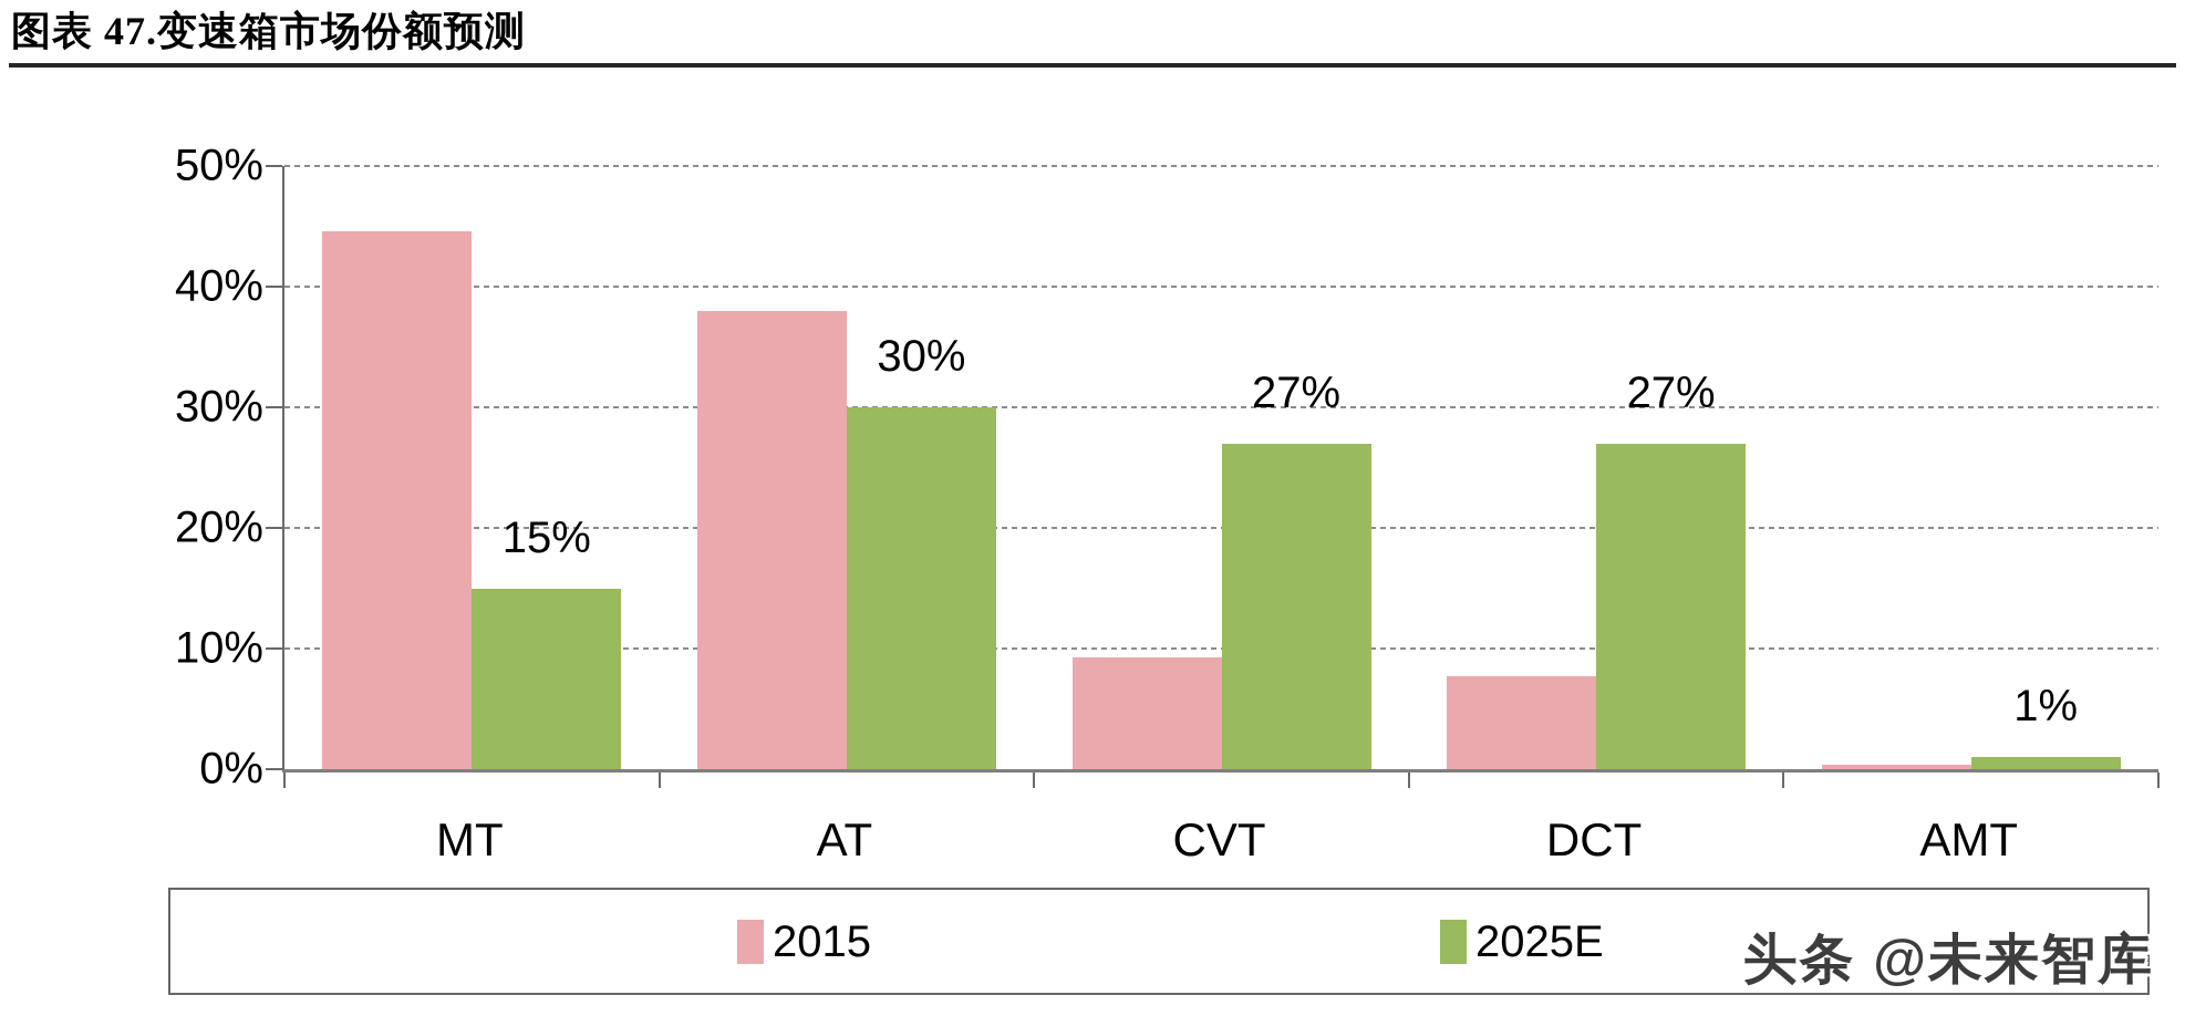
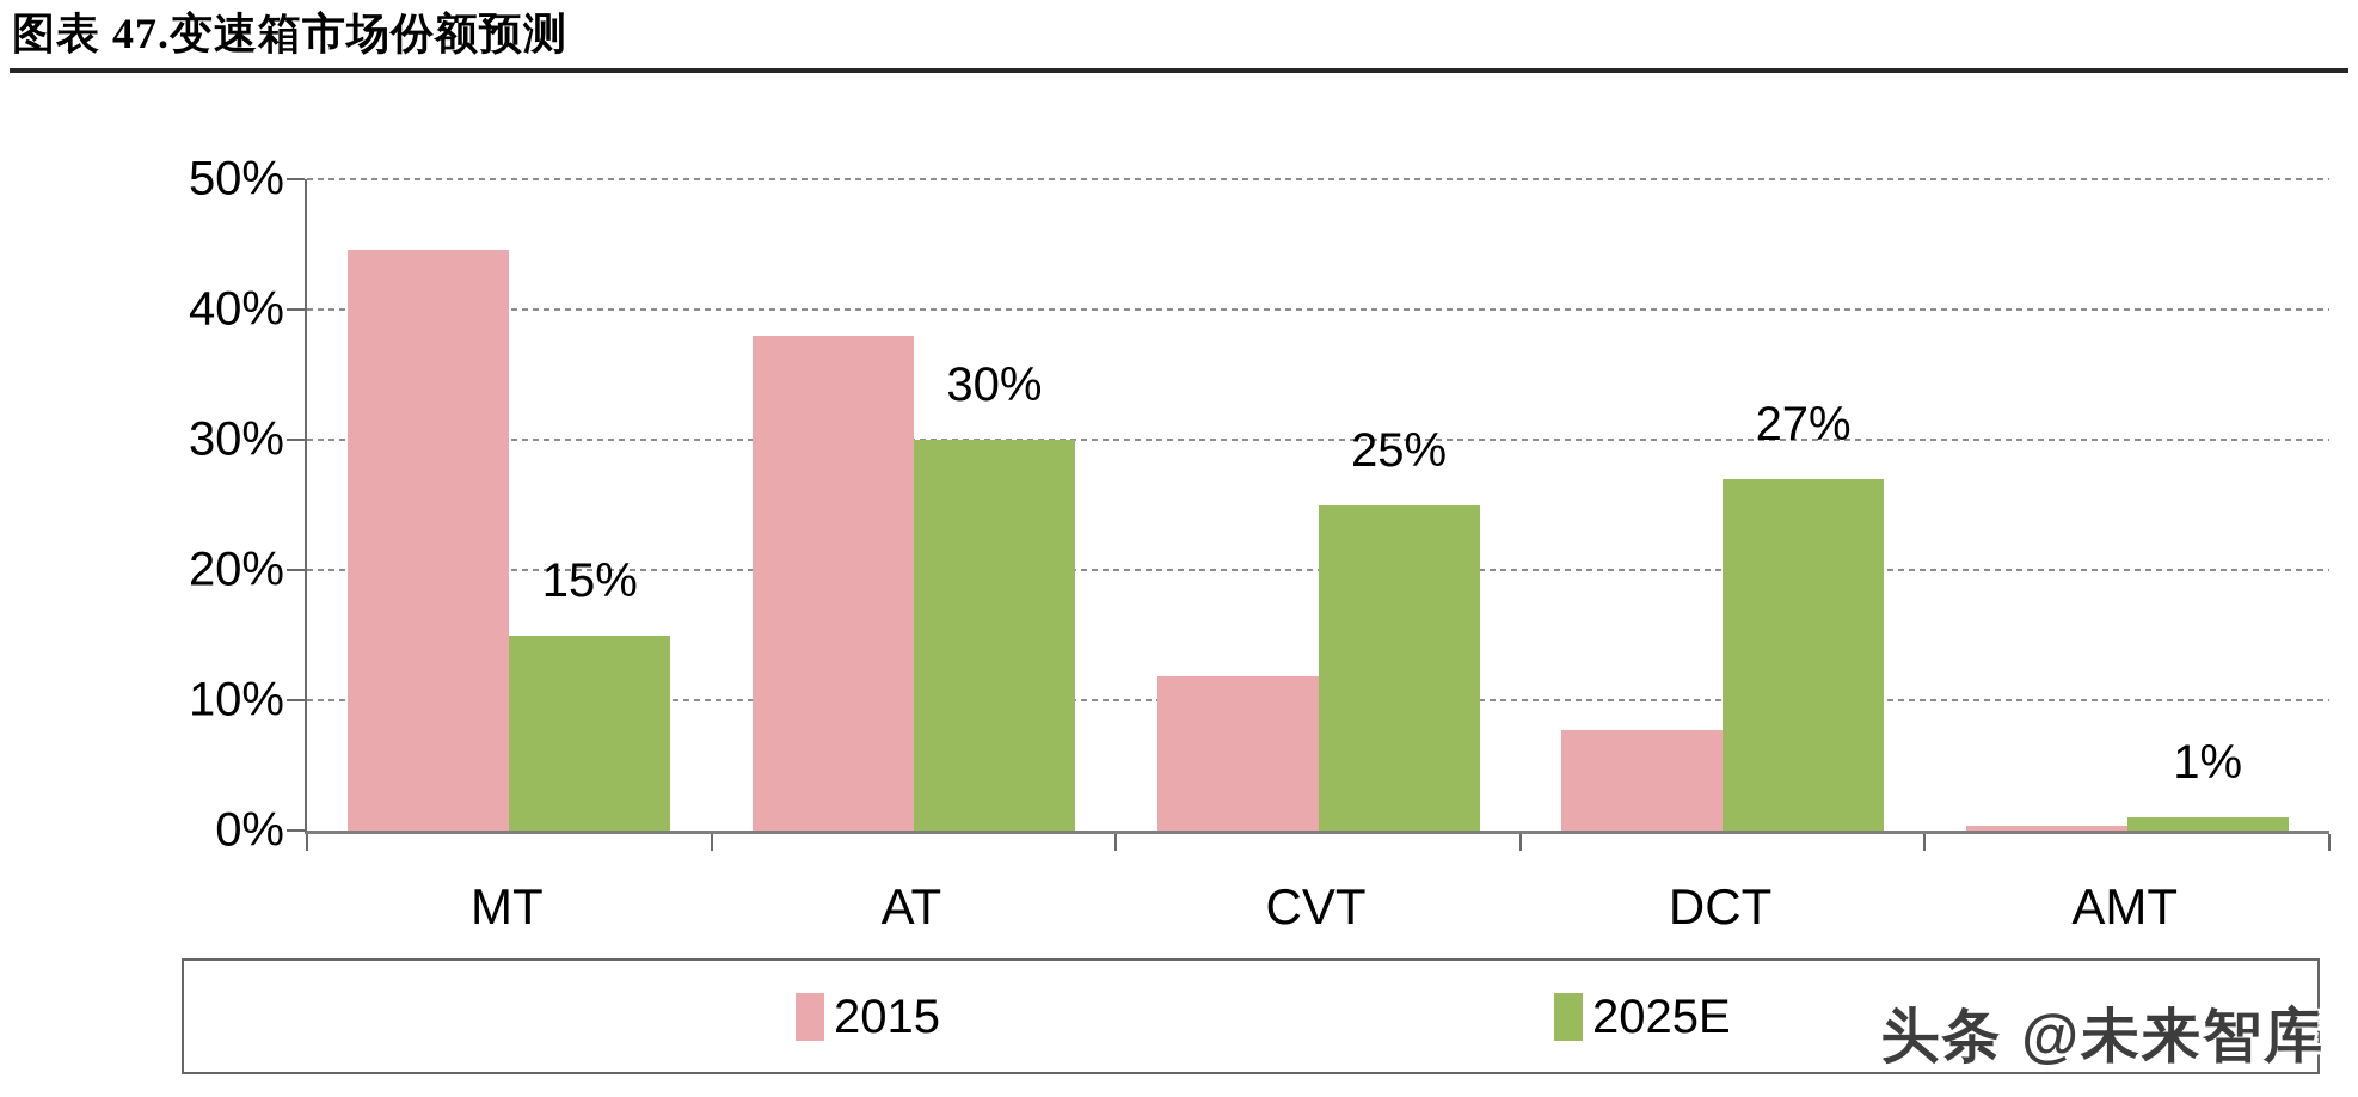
2015/CVT: 9.3% -> 11.8%
2025E/CVT: 27% -> 25%
